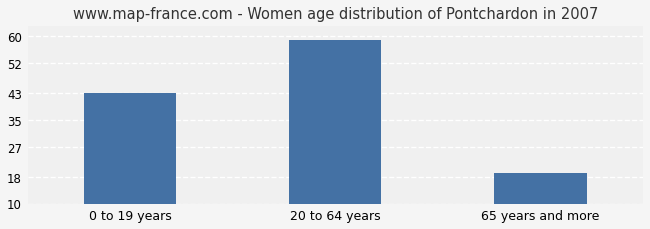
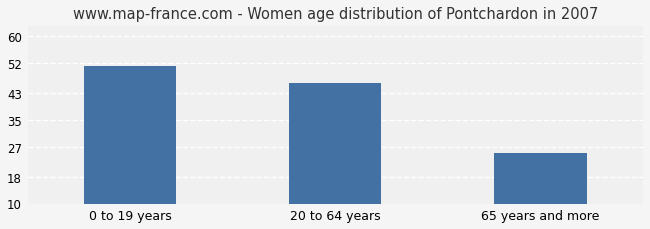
0 to 19 years: 43 -> 51
20 to 64 years: 59 -> 46
65 years and more: 19 -> 25
